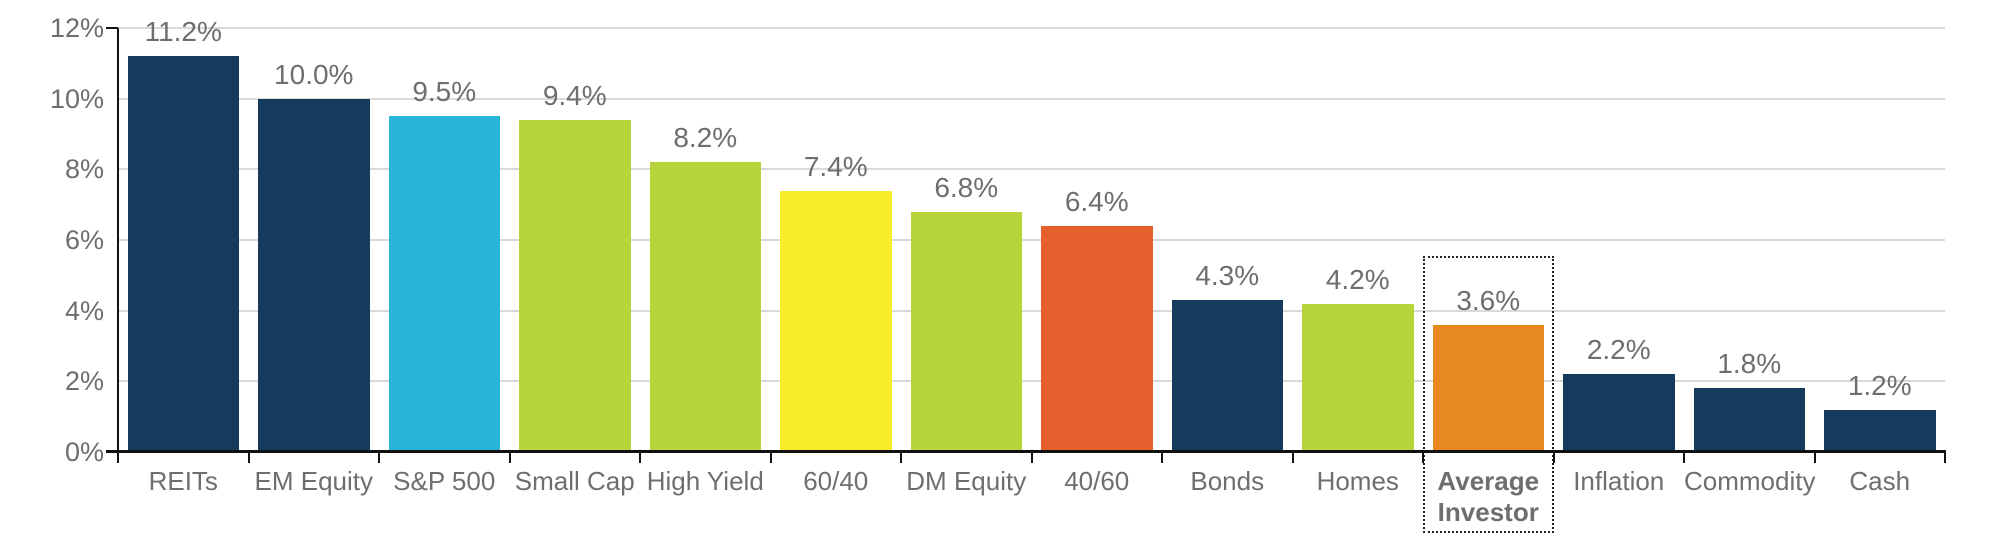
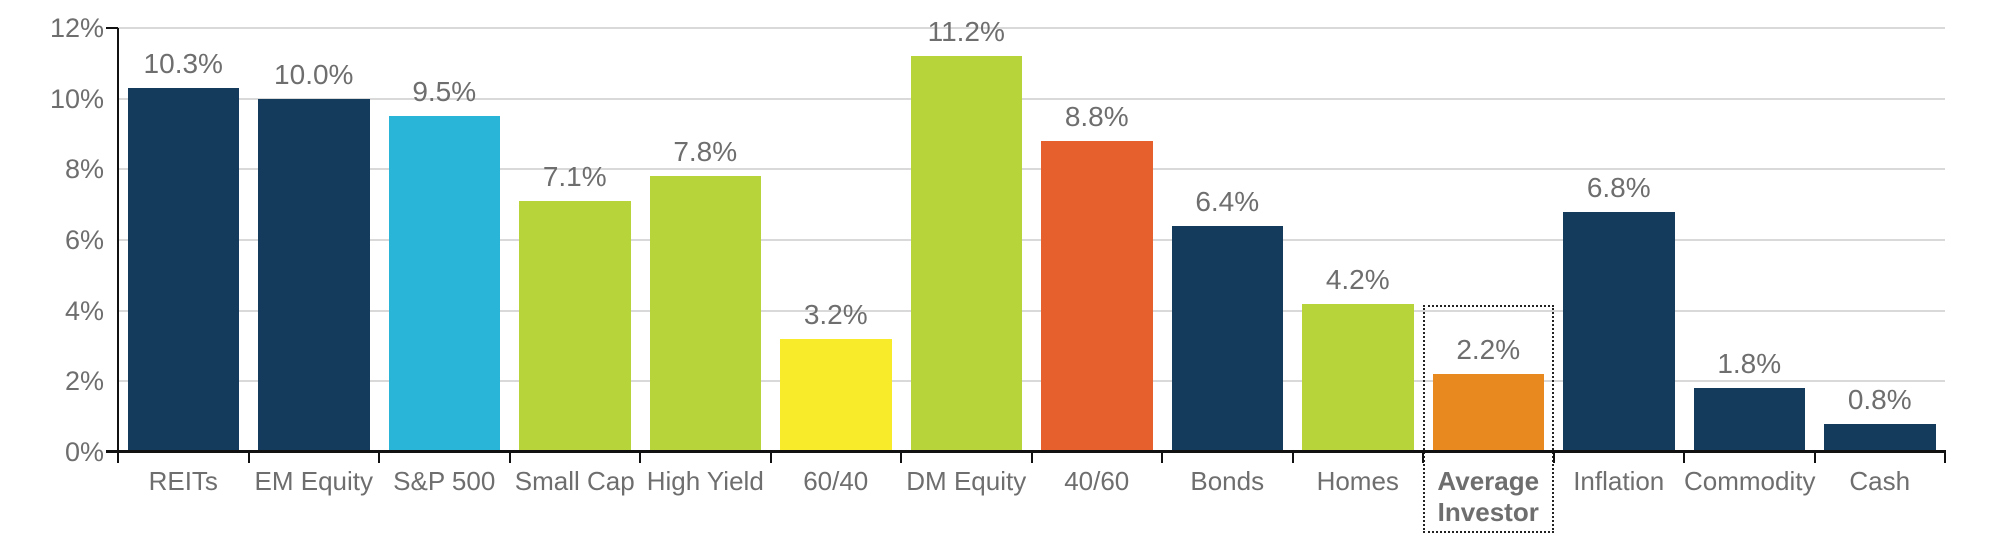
REITs: 11.2% -> 10.3%
Small Cap: 9.4% -> 7.1%
High Yield: 8.2% -> 7.8%
60/40: 7.4% -> 3.2%
DM Equity: 6.8% -> 11.2%
40/60: 6.4% -> 8.8%
Bonds: 4.3% -> 6.4%
Average Investor: 3.6% -> 2.2%
Inflation: 2.2% -> 6.8%
Cash: 1.2% -> 0.8%
